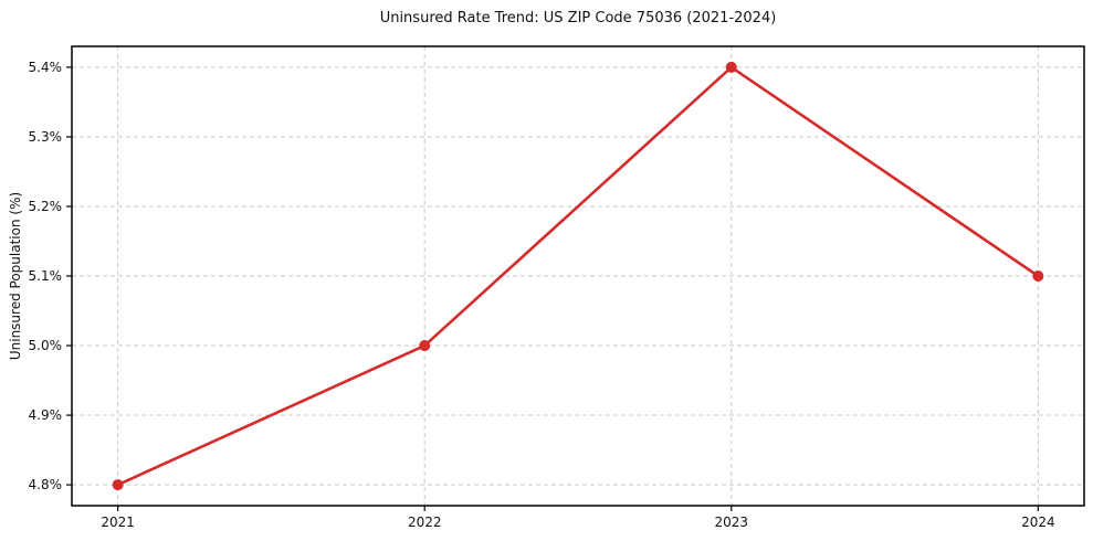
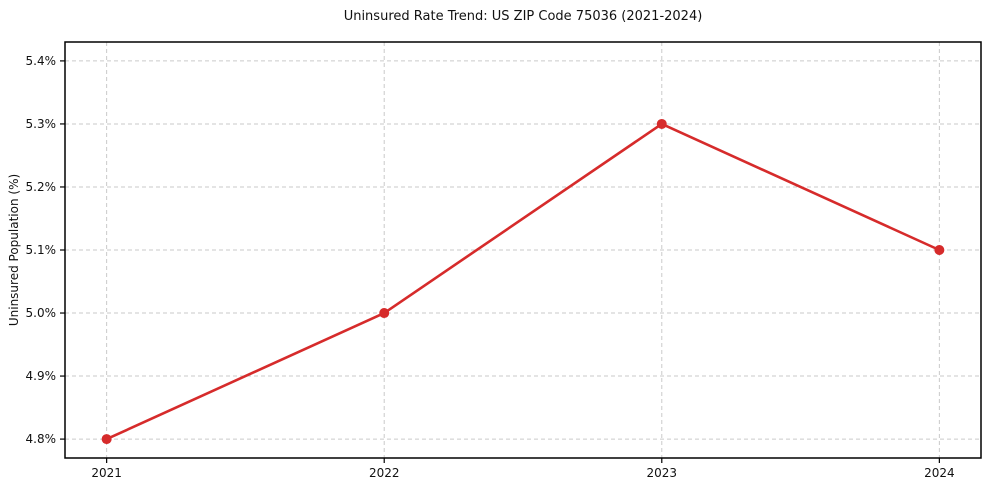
2023: 5.4% -> 5.3%
